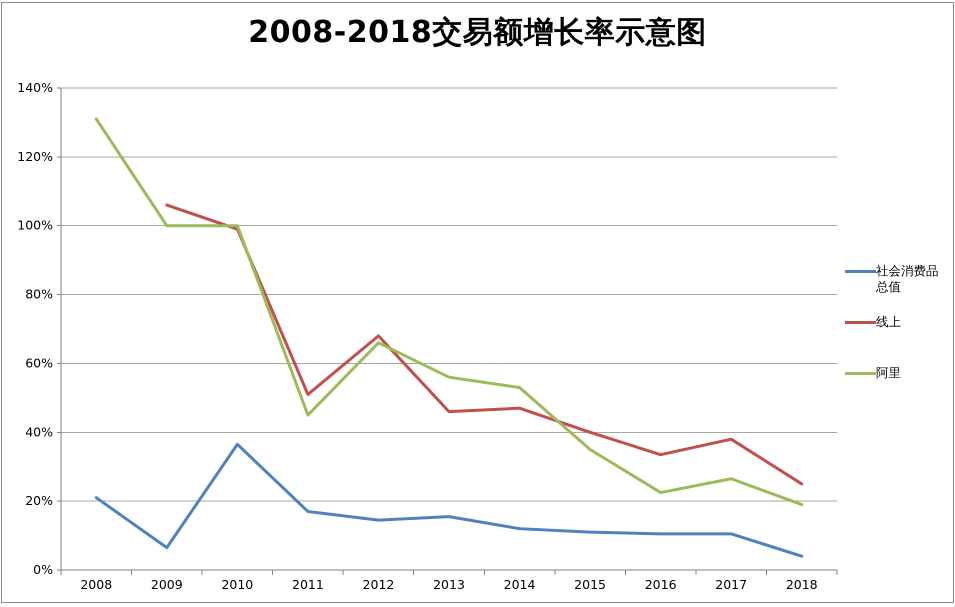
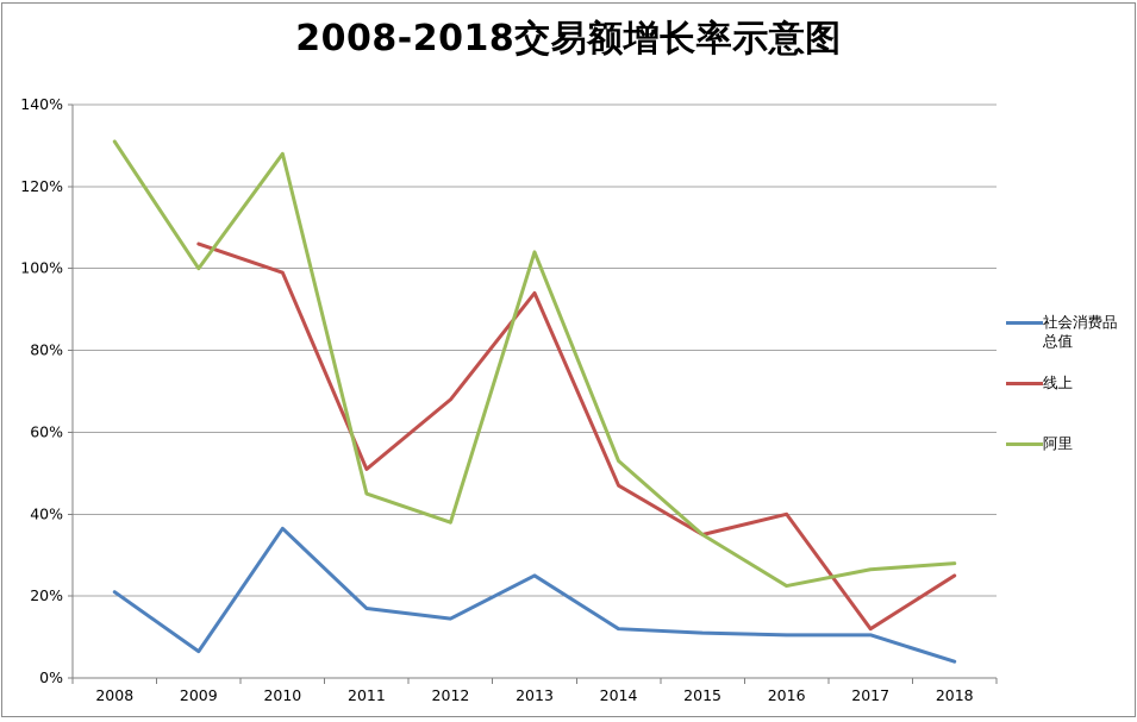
阿里/2010: 100% -> 128%
阿里/2012: 66% -> 38%
社会消费品总值/2013: 16% -> 25%
线上/2013: 46% -> 94%
阿里/2013: 56% -> 104%
线上/2015: 40% -> 35%
线上/2016: 34% -> 40%
线上/2017: 38% -> 12%
阿里/2018: 19% -> 28%
